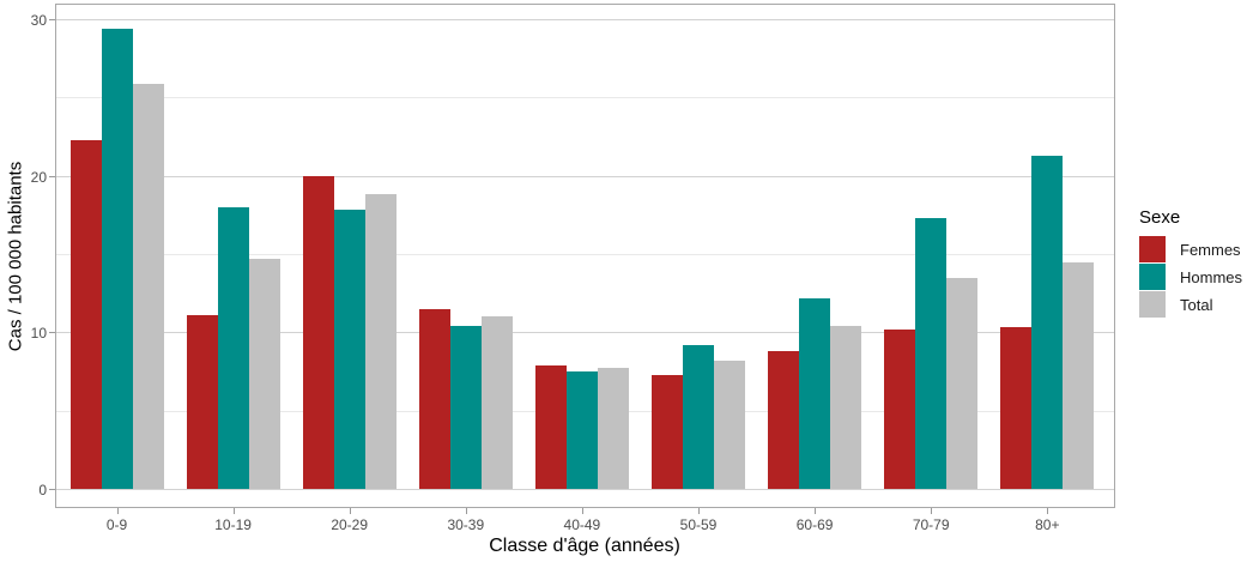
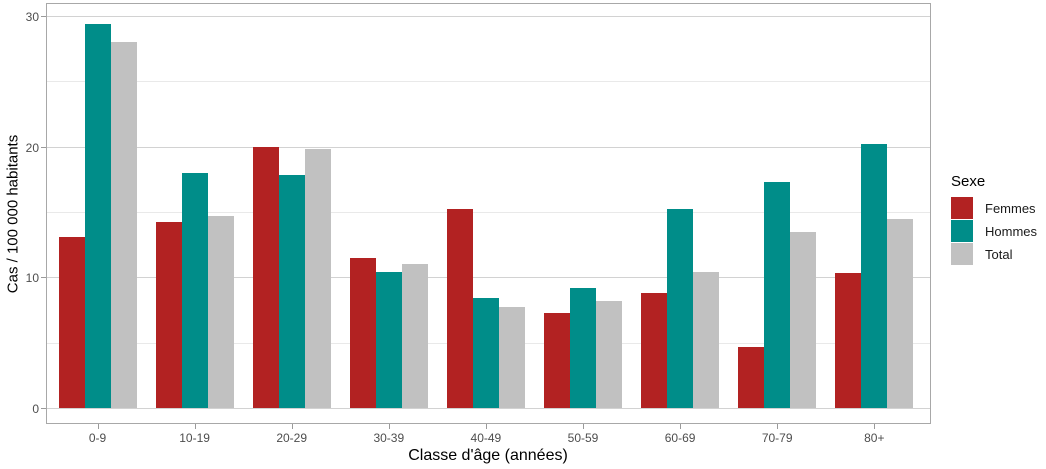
Femmes/0-9: 22.3 -> 13.1
Total/0-9: 25.9 -> 28.0
Femmes/10-19: 11.1 -> 14.2
Total/20-29: 18.8 -> 19.8
Femmes/40-49: 7.9 -> 15.2
Hommes/40-49: 7.5 -> 8.4
Hommes/60-69: 12.2 -> 15.2
Femmes/70-79: 10.2 -> 4.7
Hommes/80+: 21.3 -> 20.2
